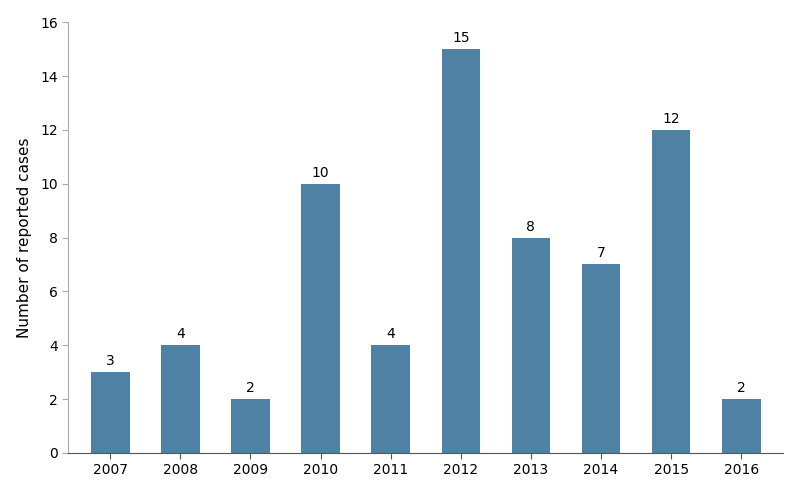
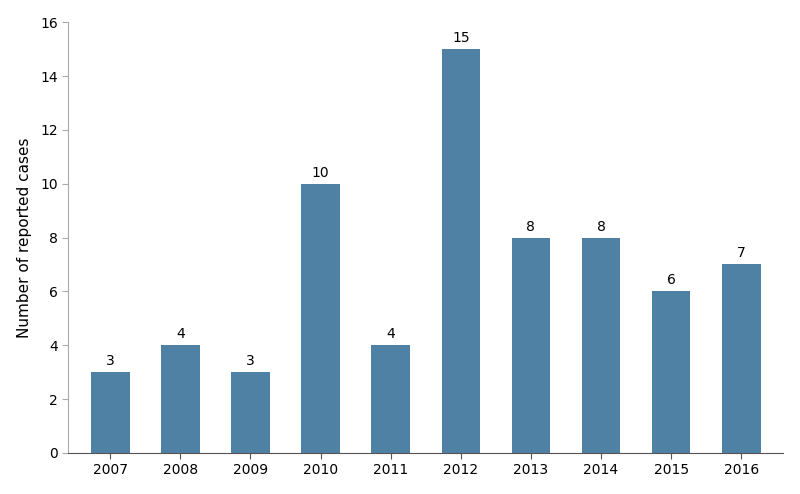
2009: 2 -> 3
2014: 7 -> 8
2015: 12 -> 6
2016: 2 -> 7
